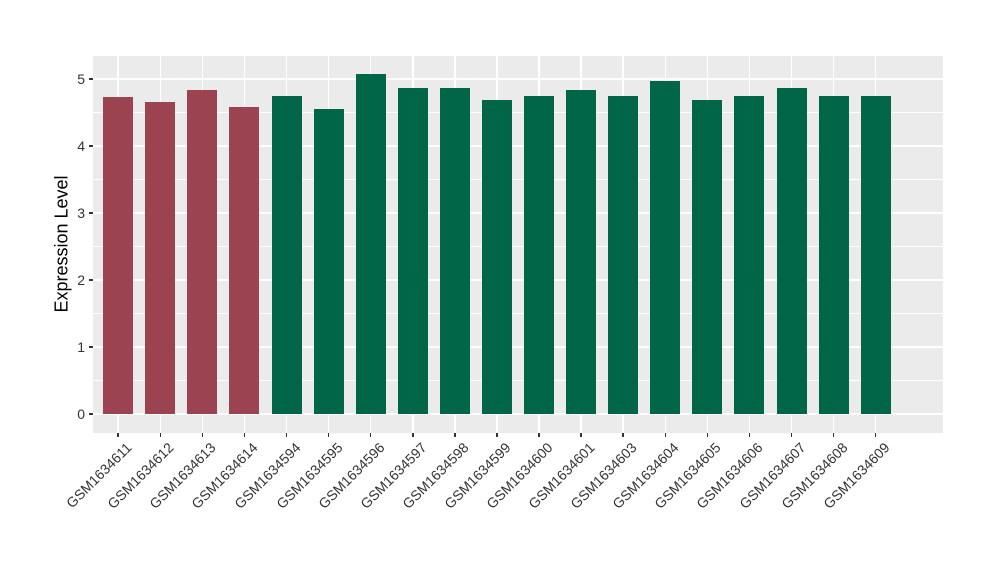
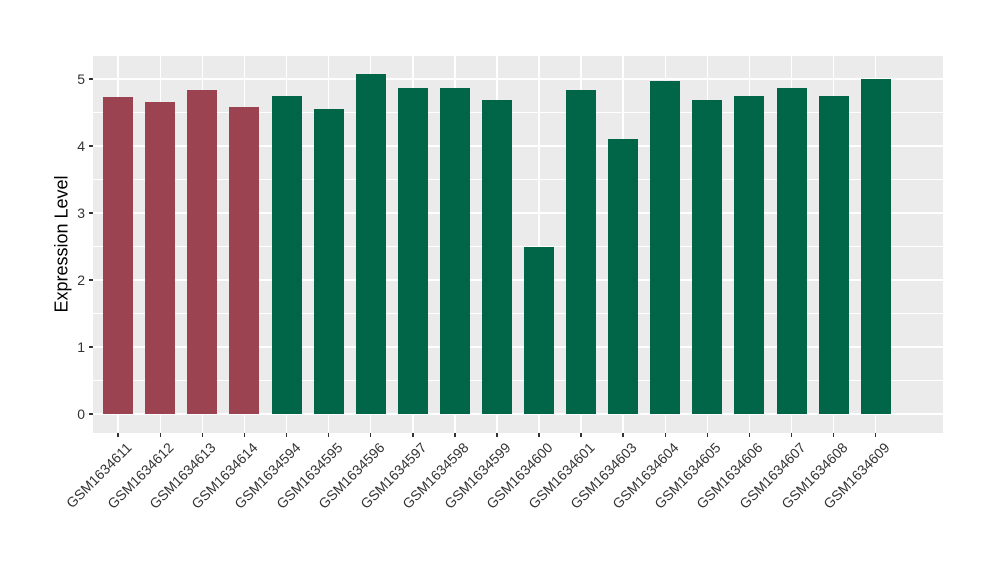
GSM1634600: 4.7 -> 2.5
GSM1634603: 4.7 -> 4.1
GSM1634609: 4.7 -> 5.0
